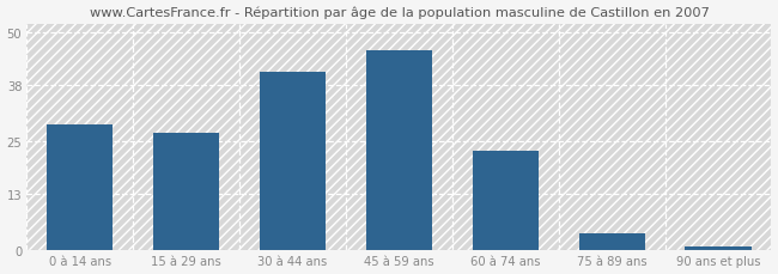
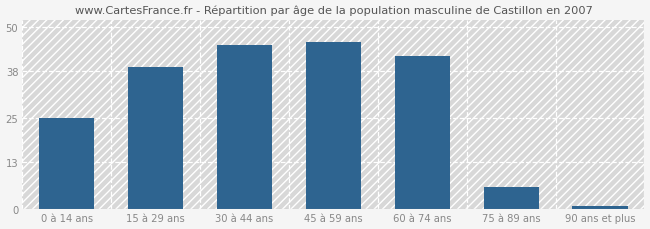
0 à 14 ans: 29.0 -> 25.0
15 à 29 ans: 27.0 -> 39.0
30 à 44 ans: 41.0 -> 45.0
60 à 74 ans: 23.0 -> 42.0
75 à 89 ans: 4.0 -> 6.0
